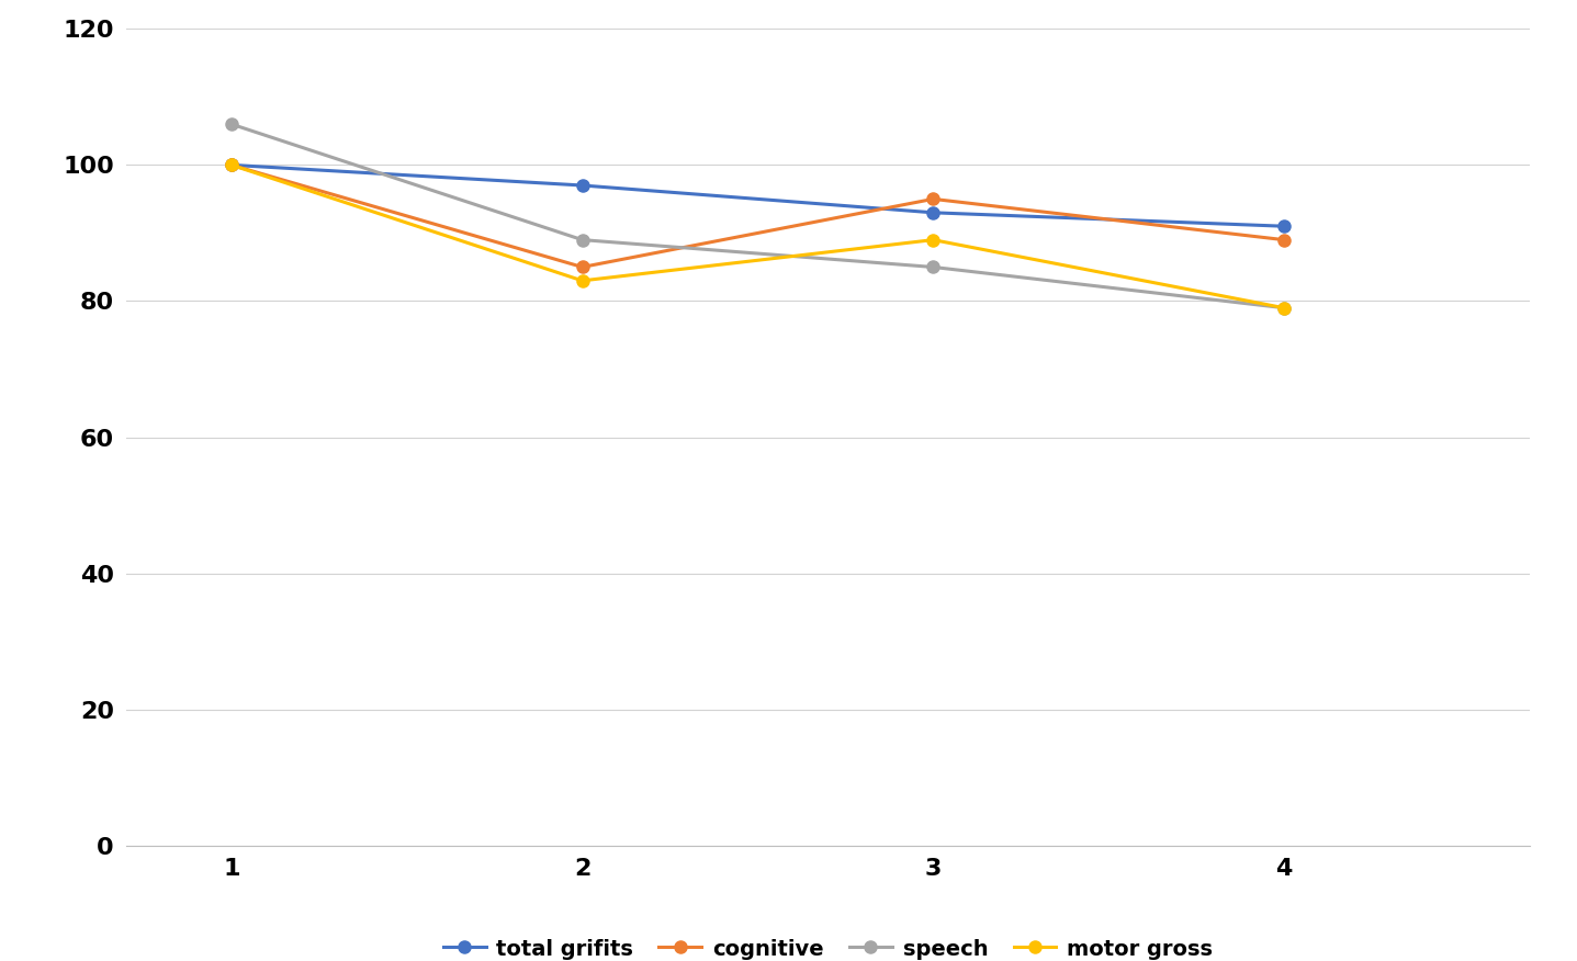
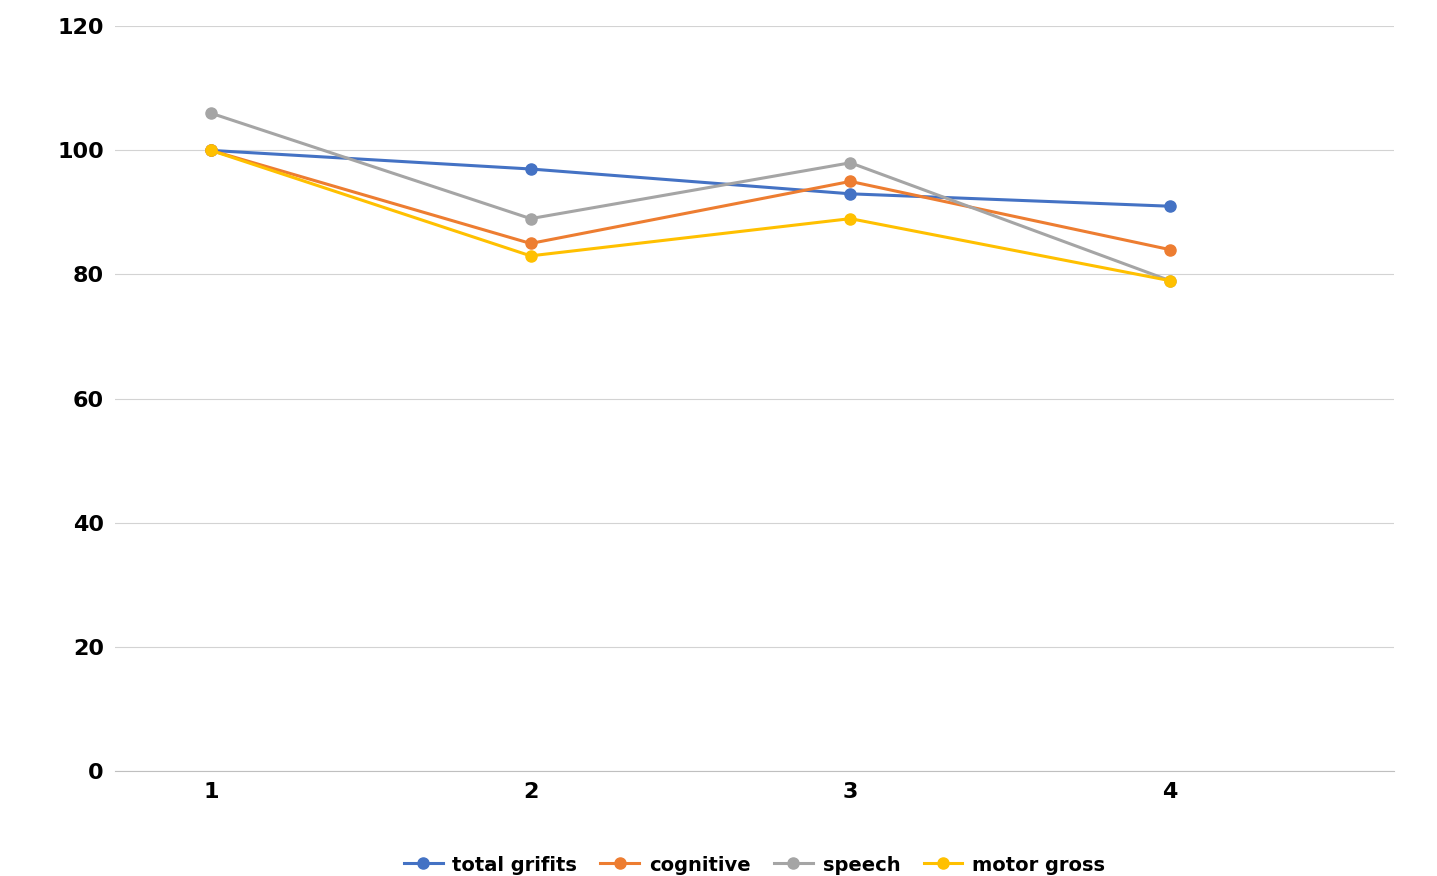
speech/3: 85 -> 98
cognitive/4: 89 -> 84
